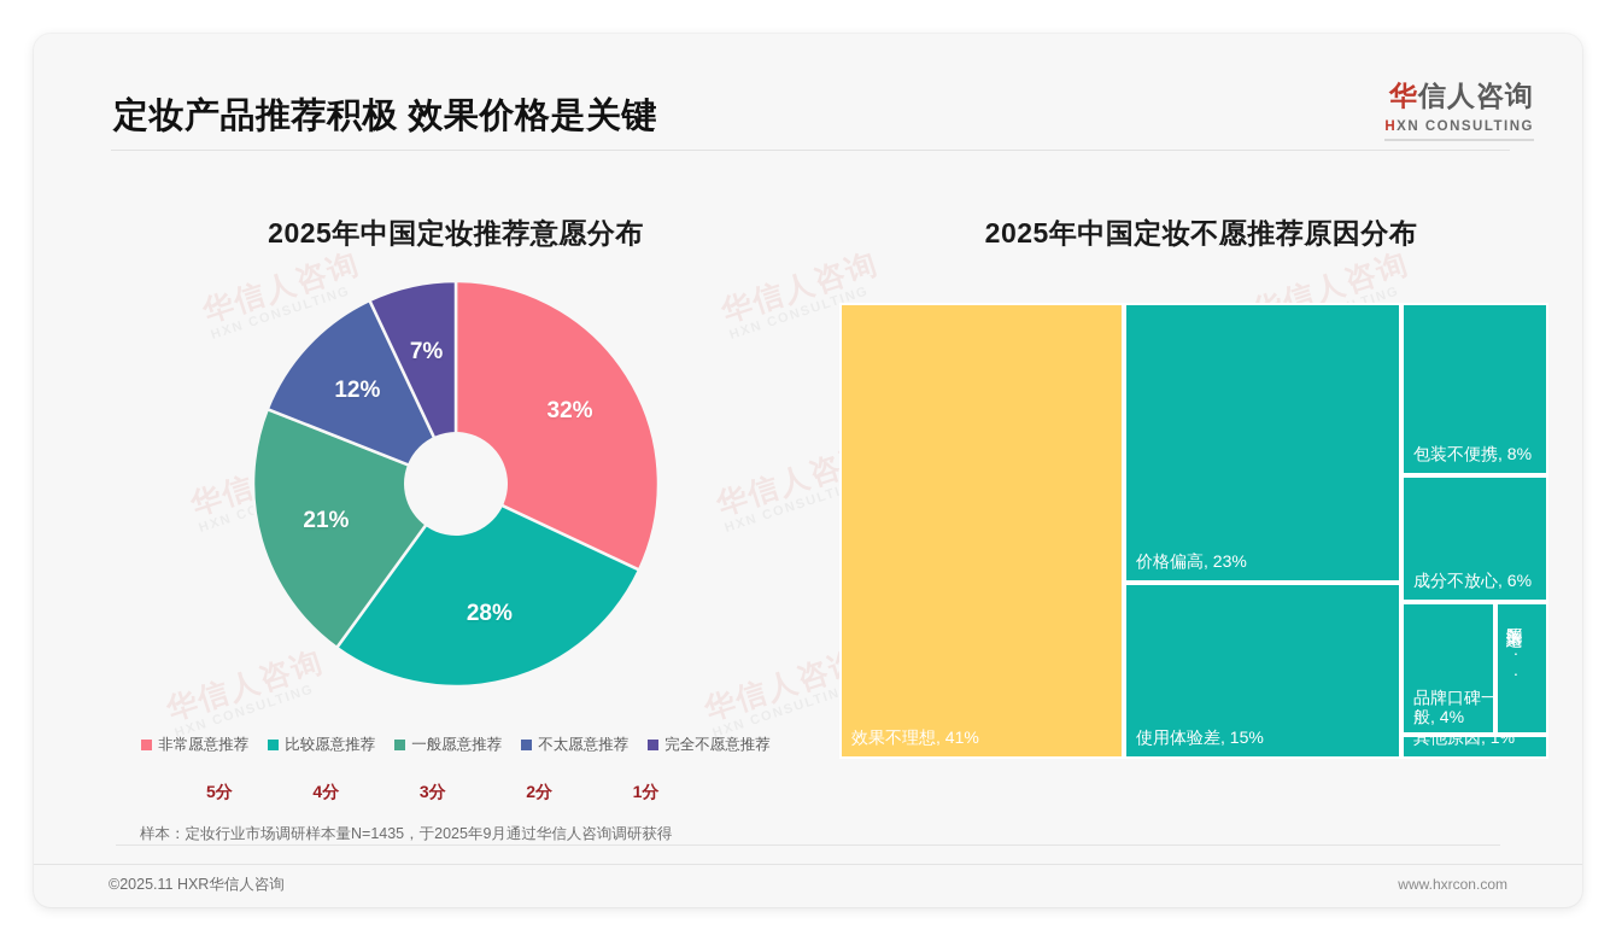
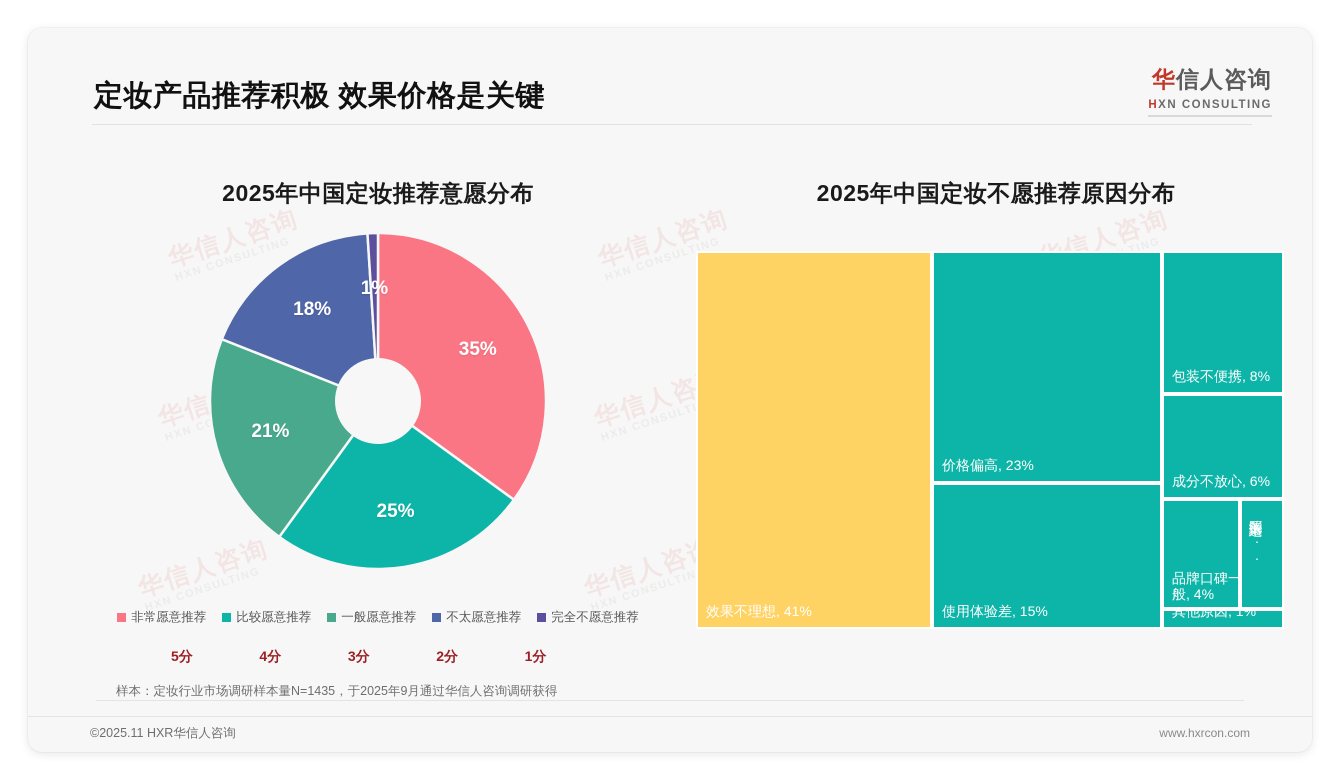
2025年中国定妆推荐意愿分布/非常愿意推荐: 32% -> 35%
2025年中国定妆推荐意愿分布/比较愿意推荐: 28% -> 25%
2025年中国定妆推荐意愿分布/不太愿意推荐: 12% -> 18%
2025年中国定妆推荐意愿分布/完全不愿意推荐: 7% -> 1%
